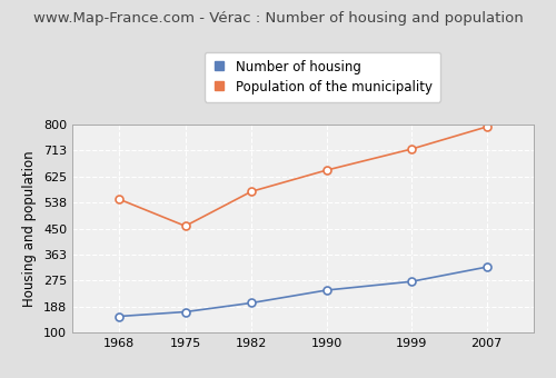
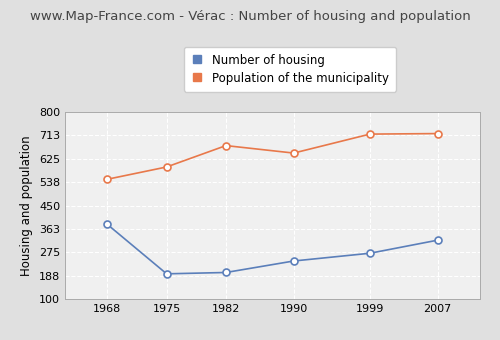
Number of housing/1968: 155 -> 380
Number of housing/1975: 170 -> 195
Population of the municipality/1975: 459 -> 595
Population of the municipality/1982: 575 -> 675
Population of the municipality/2007: 793 -> 720
